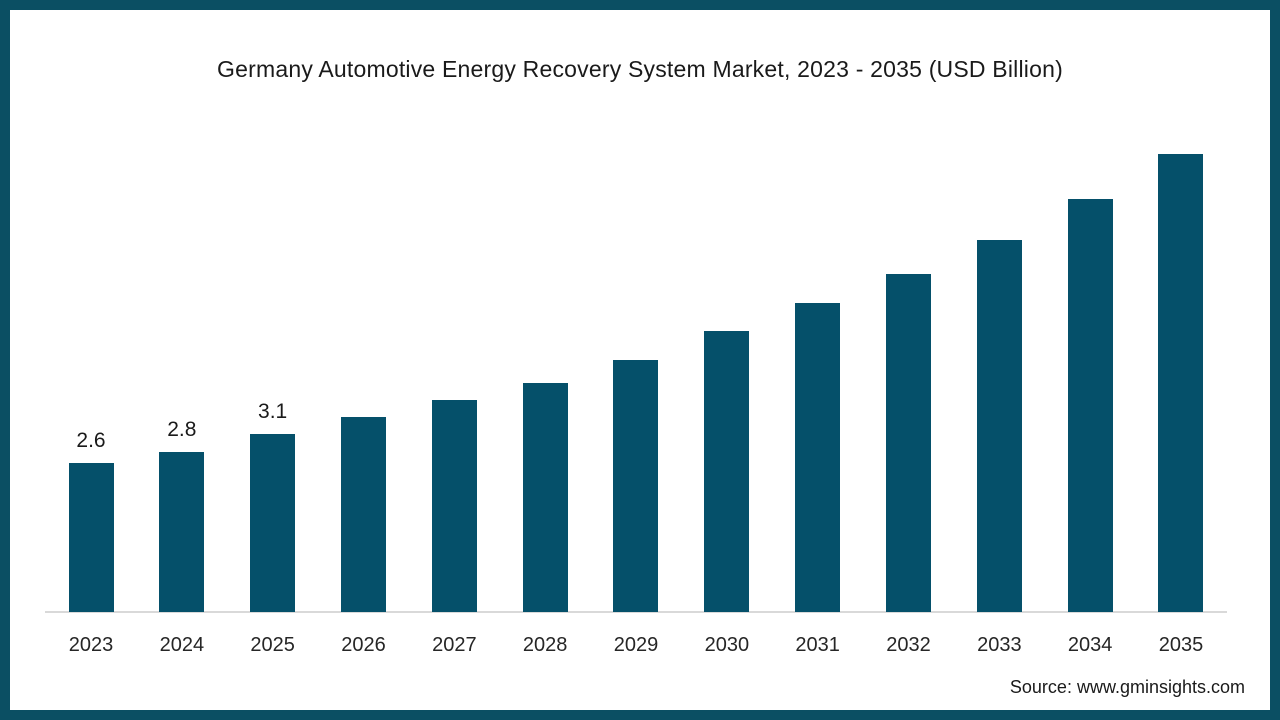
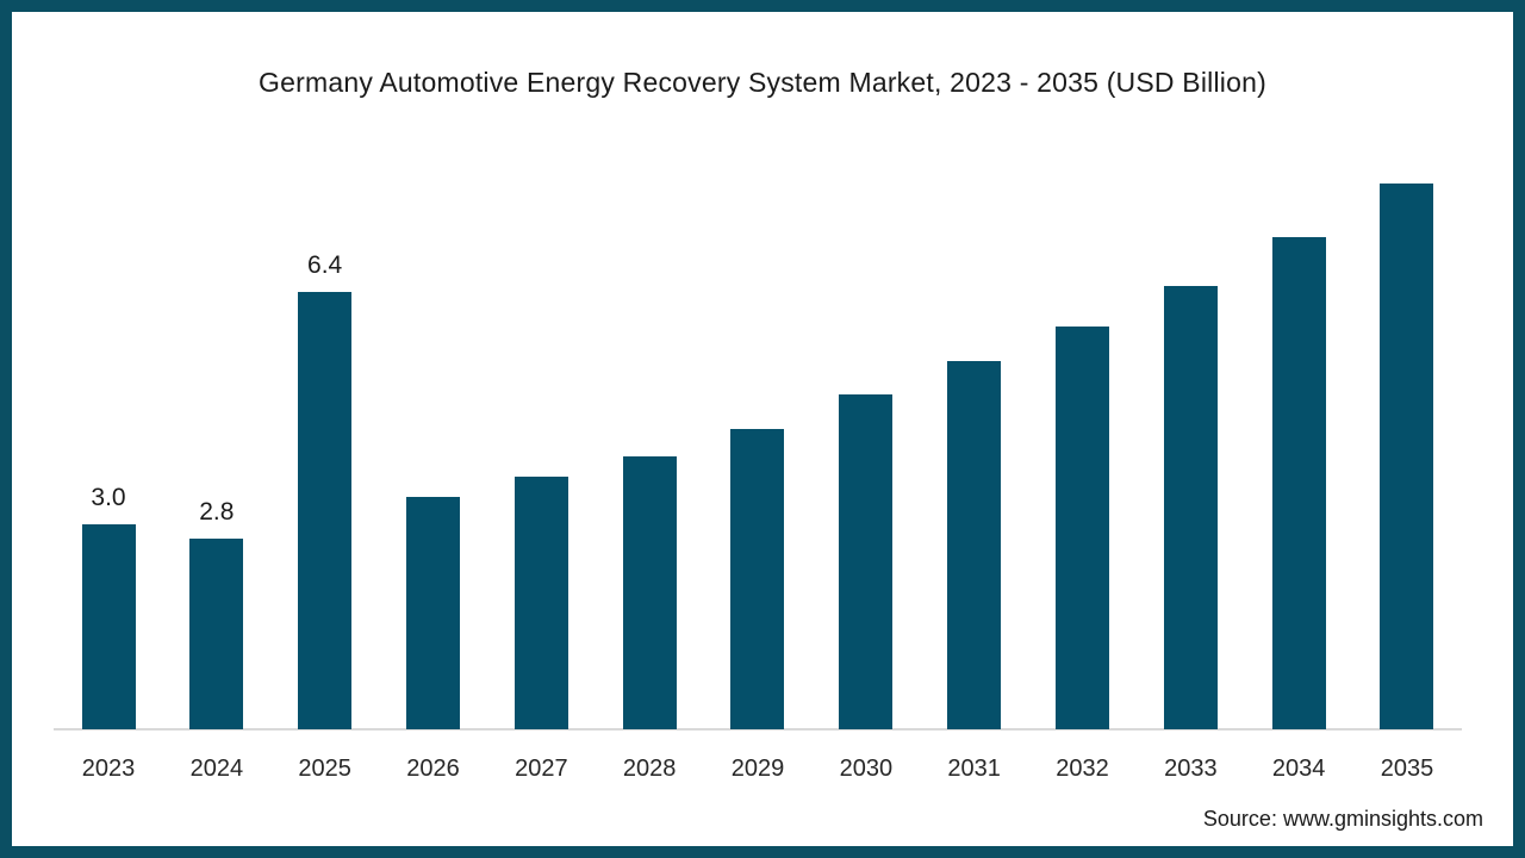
2023: 2.6 -> 3.0
2025: 3.1 -> 6.4
